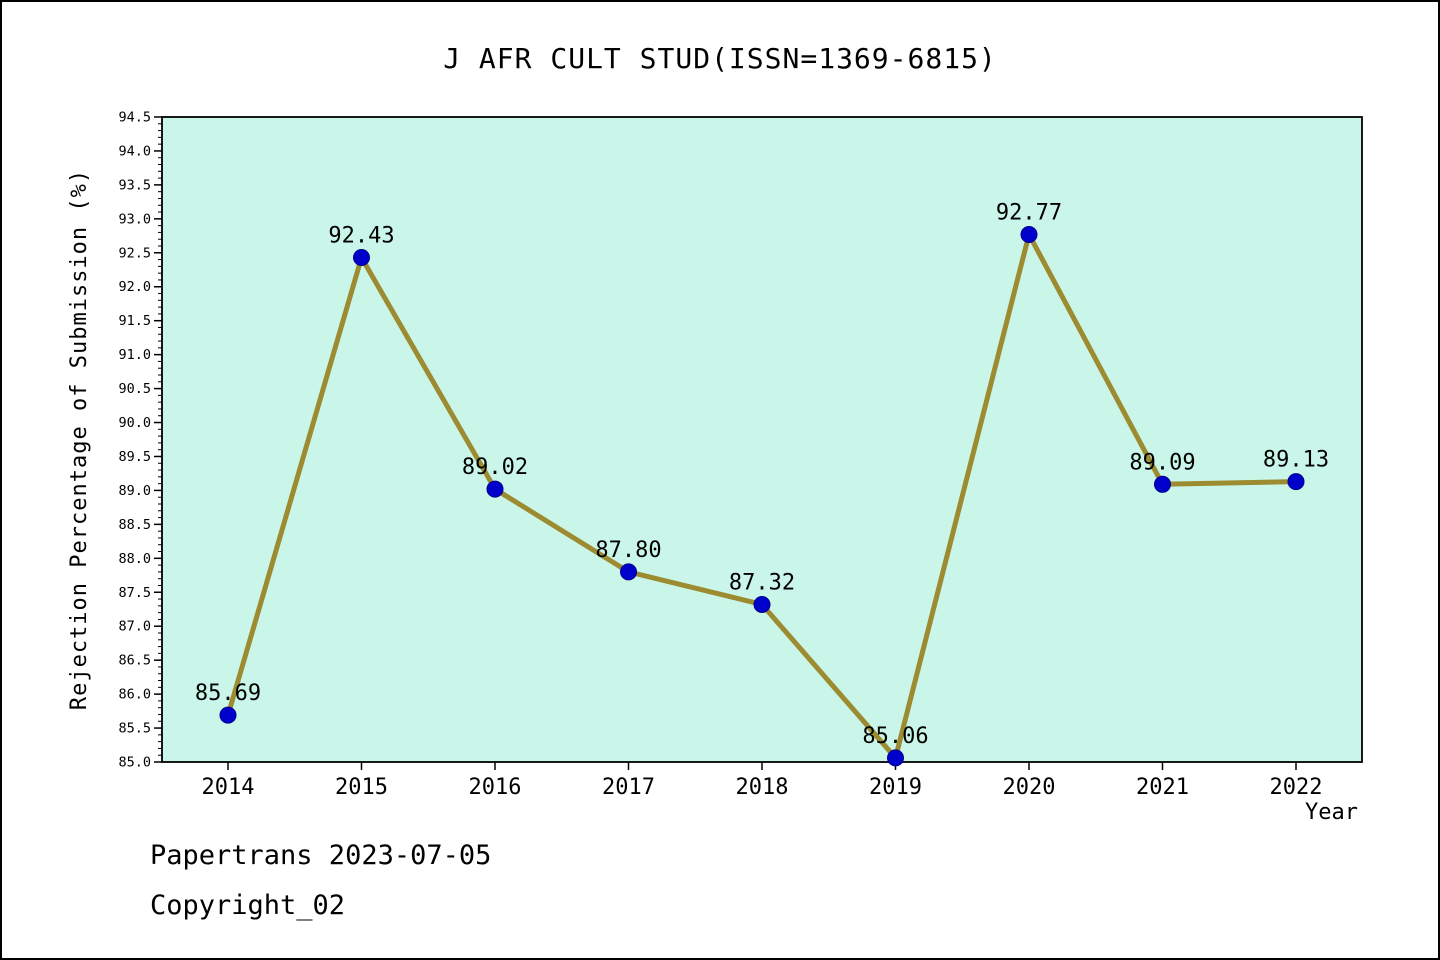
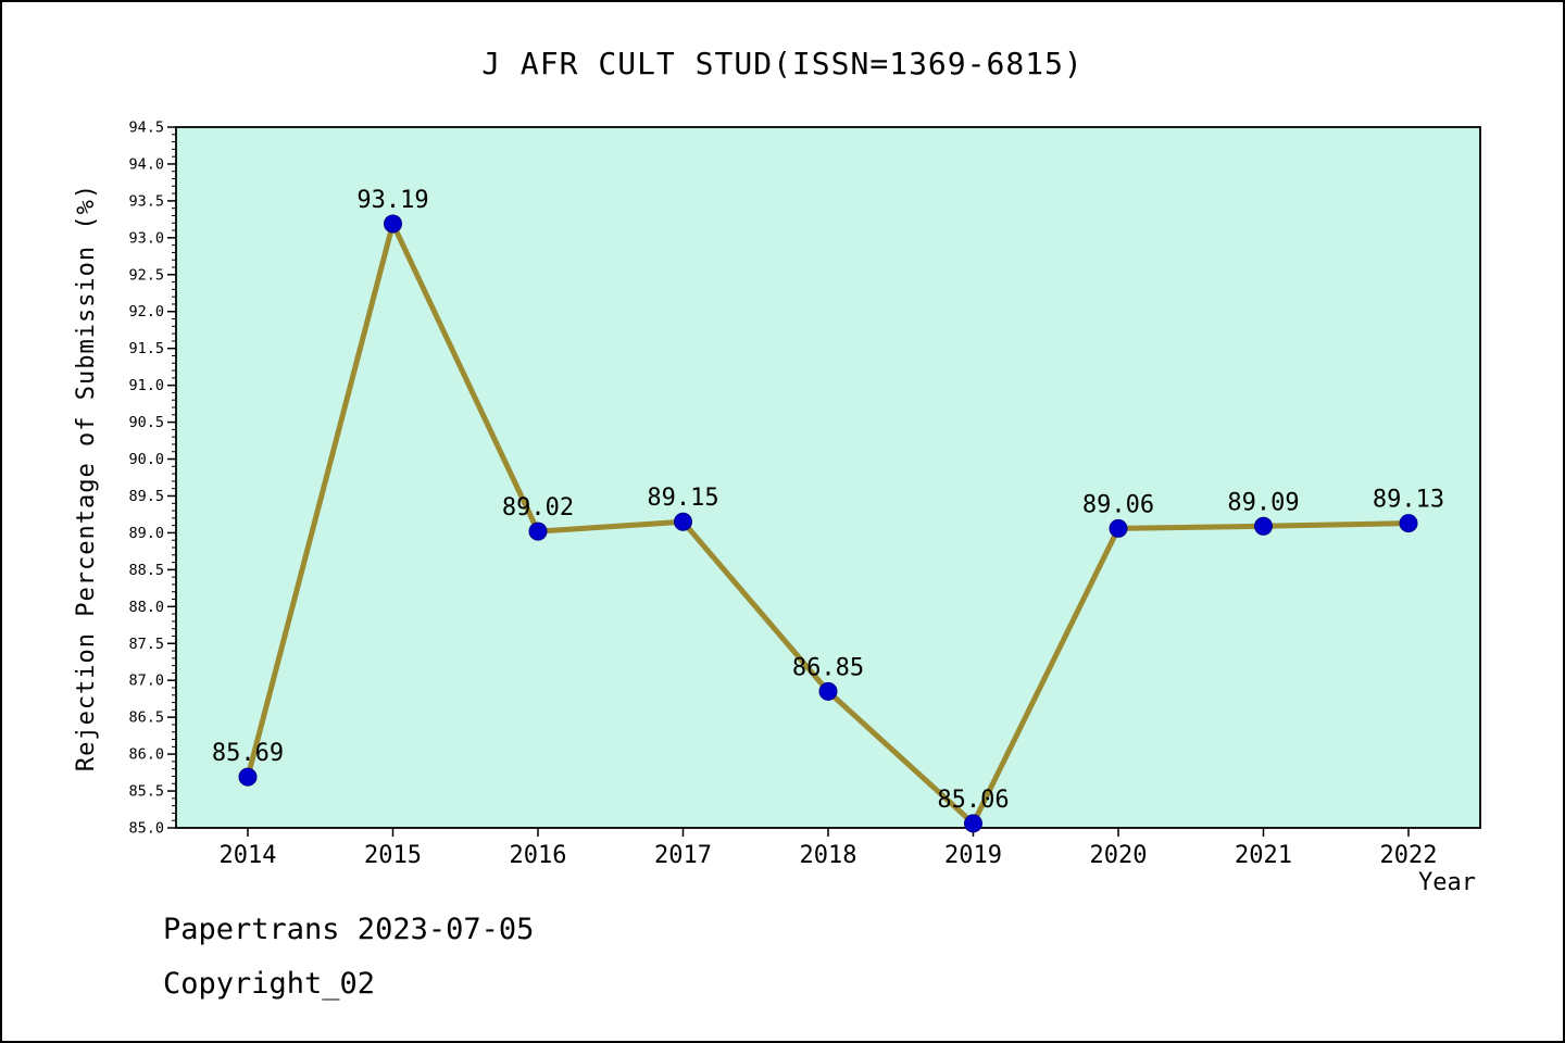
2015: 92.43 -> 93.19
2017: 87.80 -> 89.15
2018: 87.32 -> 86.85
2020: 92.77 -> 89.06
